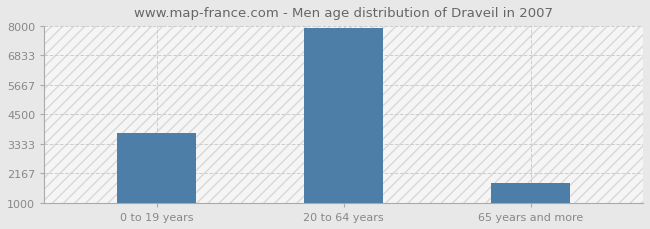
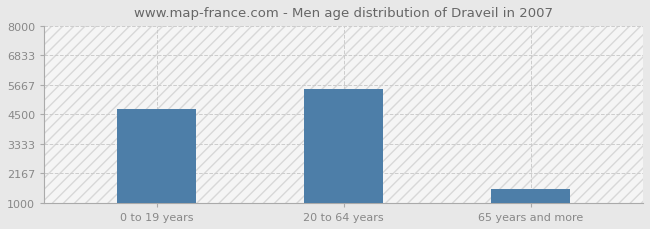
0 to 19 years: 3750 -> 4700
20 to 64 years: 7900 -> 5500
65 years and more: 1800 -> 1550
